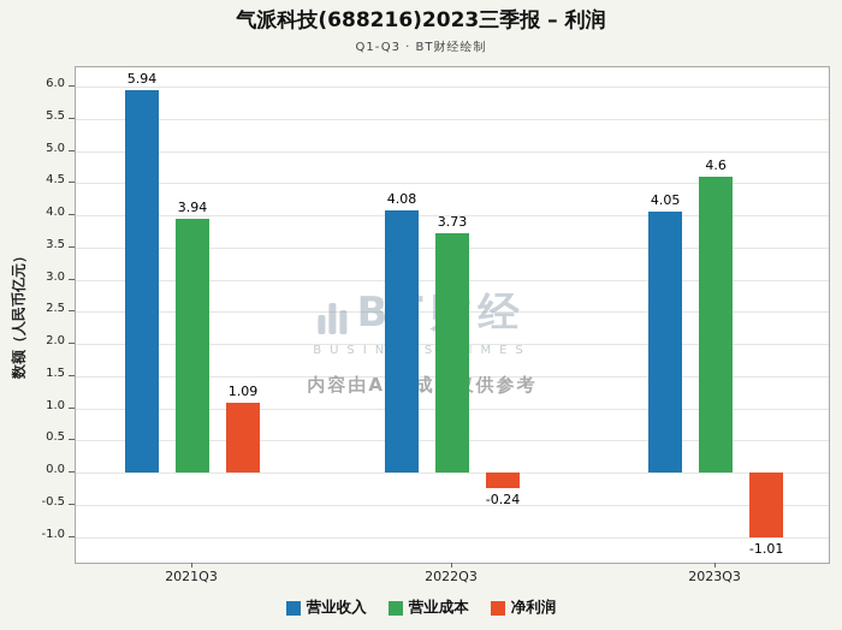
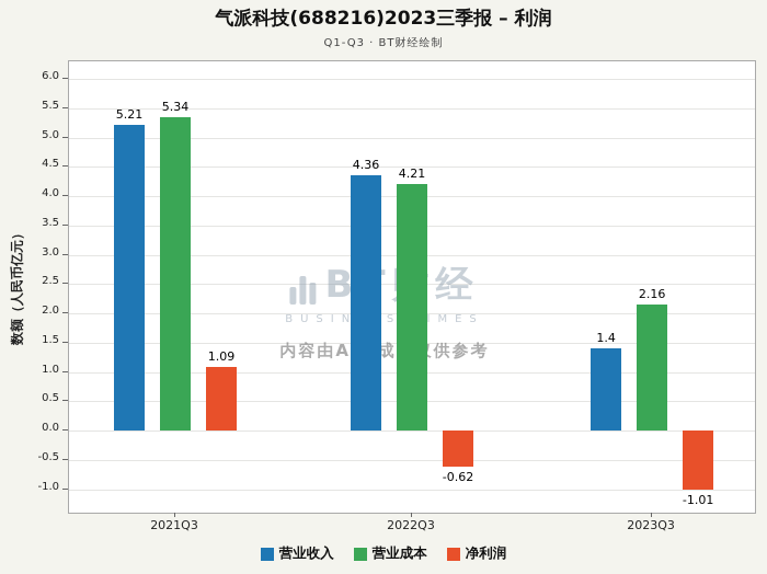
营业收入/2021Q3: 5.94 -> 5.21
营业成本/2021Q3: 3.94 -> 5.34
营业收入/2022Q3: 4.08 -> 4.36
营业成本/2022Q3: 3.73 -> 4.21
净利润/2022Q3: -0.24 -> -0.62
营业收入/2023Q3: 4.05 -> 1.4
营业成本/2023Q3: 4.6 -> 2.16
